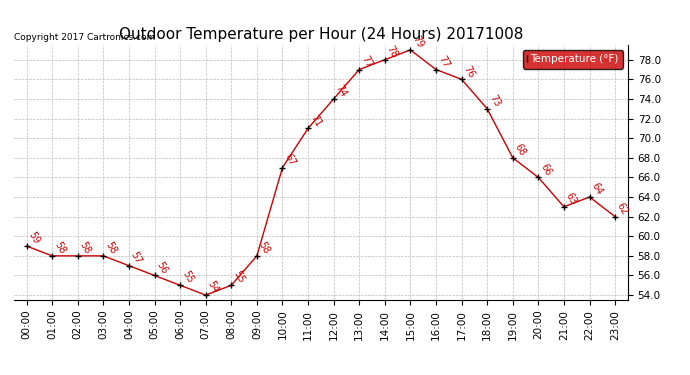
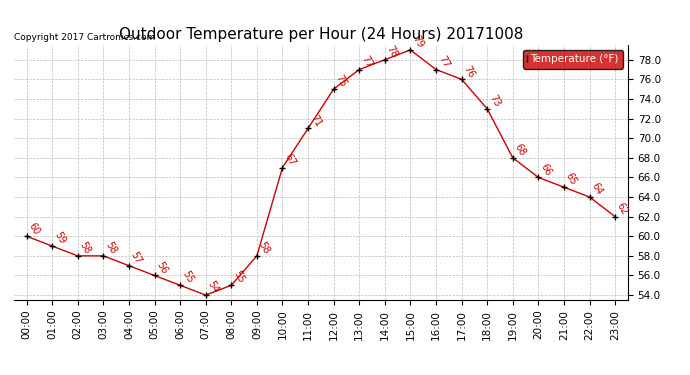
00:00: 59 -> 60
01:00: 58 -> 59
12:00: 74 -> 75
21:00: 63 -> 65
